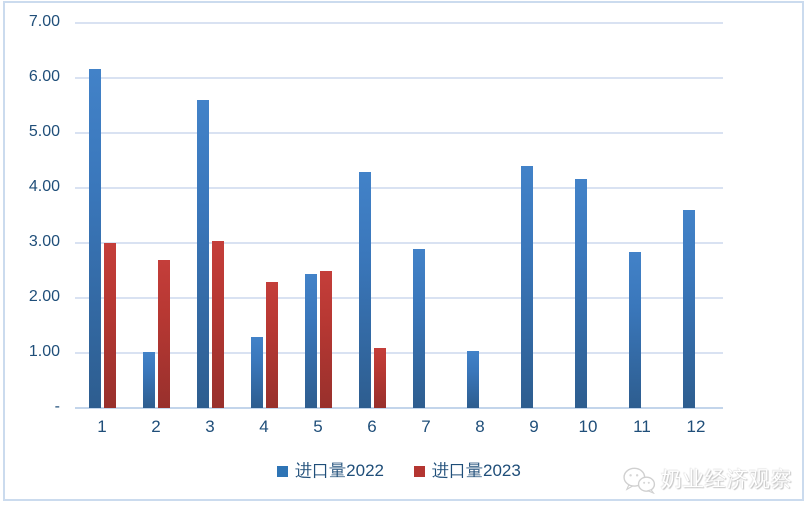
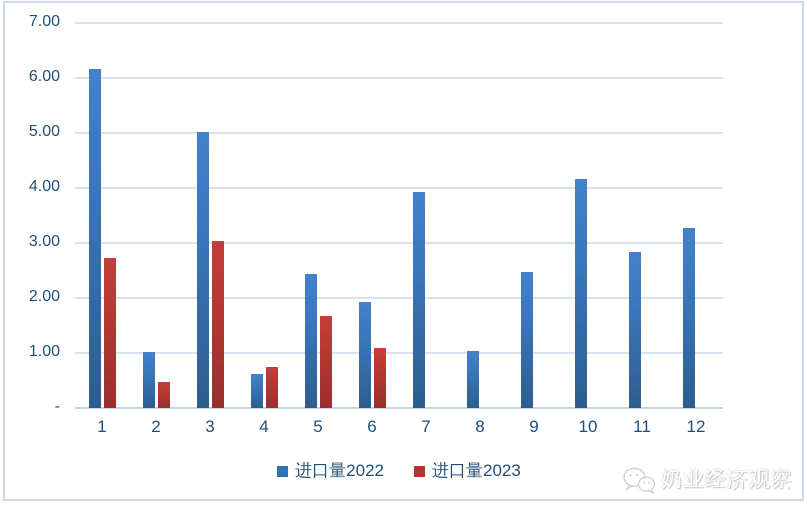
进口量2023/1: 3.0 -> 2.7
进口量2023/2: 2.7 -> 0.5
进口量2022/3: 5.6 -> 5.0
进口量2022/4: 1.3 -> 0.6
进口量2023/4: 2.3 -> 0.7
进口量2023/5: 2.5 -> 1.7
进口量2022/6: 4.3 -> 1.9
进口量2022/7: 2.9 -> 3.9
进口量2022/9: 4.4 -> 2.5
进口量2022/12: 3.6 -> 3.3
